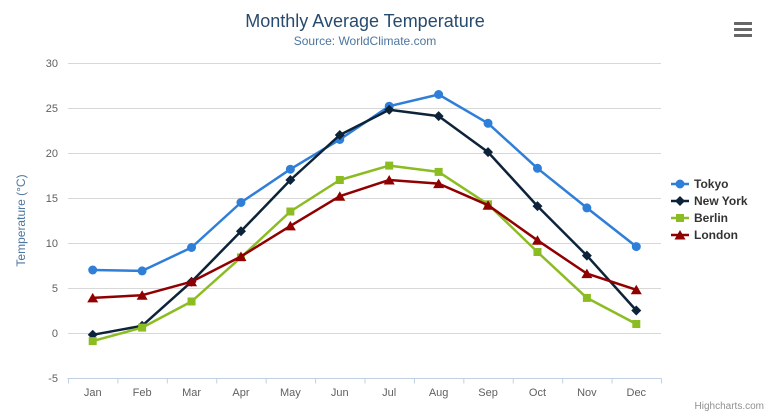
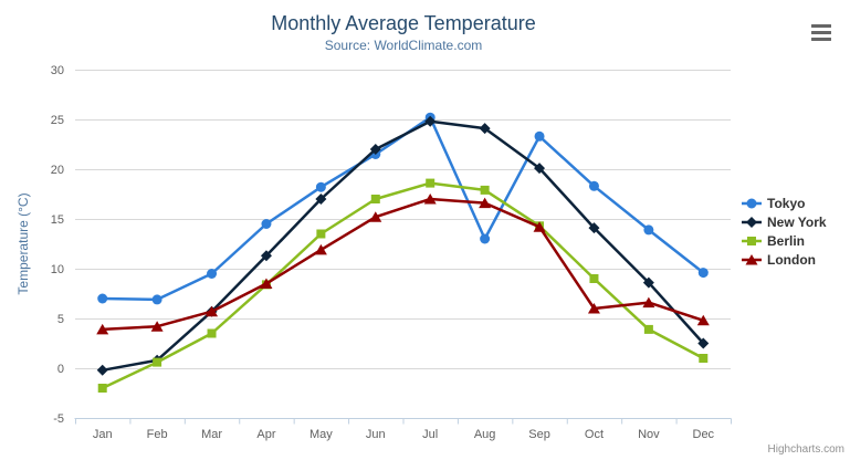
Berlin/Jan: -1 -> -2
Tokyo/Aug: 26 -> 13
London/Oct: 10 -> 6
